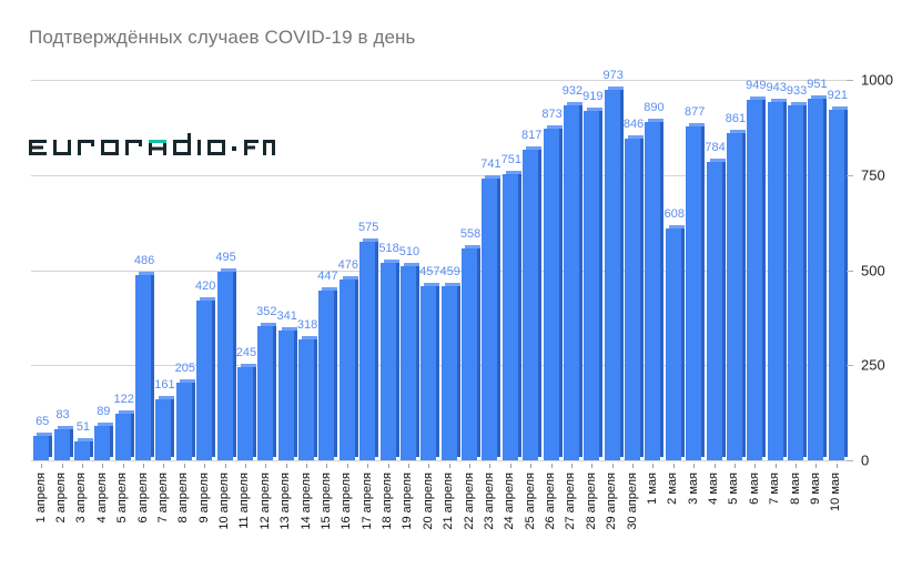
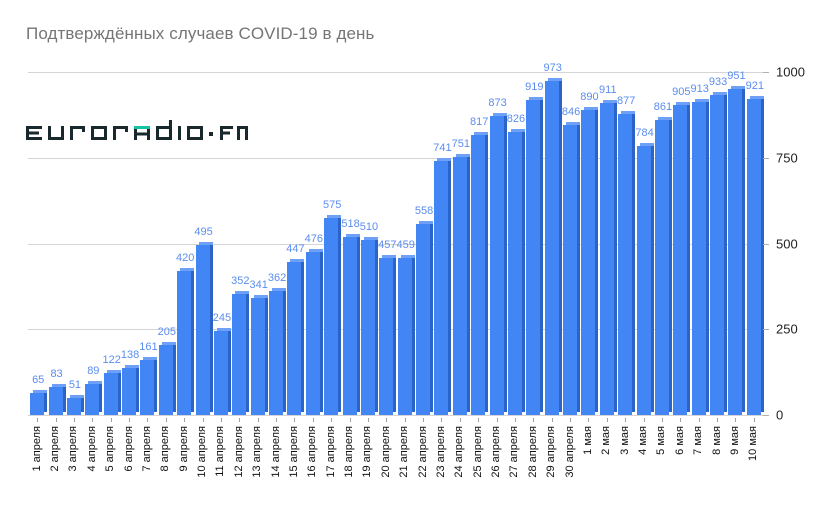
6 апреля: 486 -> 138
14 апреля: 318 -> 362
27 апреля: 932 -> 826
2 мая: 608 -> 911
6 мая: 949 -> 905
7 мая: 943 -> 913
